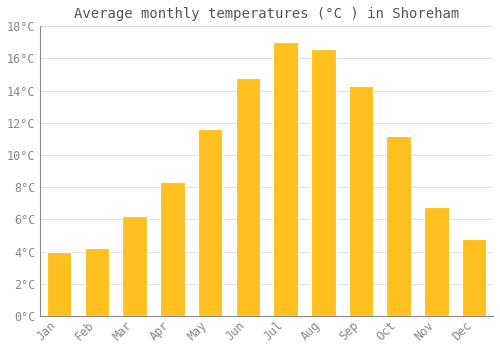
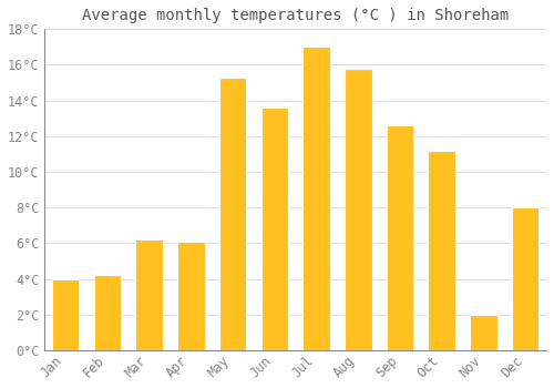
Apr: 8.3°C -> 6.1°C
May: 11.6°C -> 15.3°C
Jun: 14.8°C -> 13.6°C
Aug: 16.6°C -> 15.8°C
Sep: 14.3°C -> 12.6°C
Nov: 6.8°C -> 2.0°C
Dec: 4.8°C -> 8.0°C
